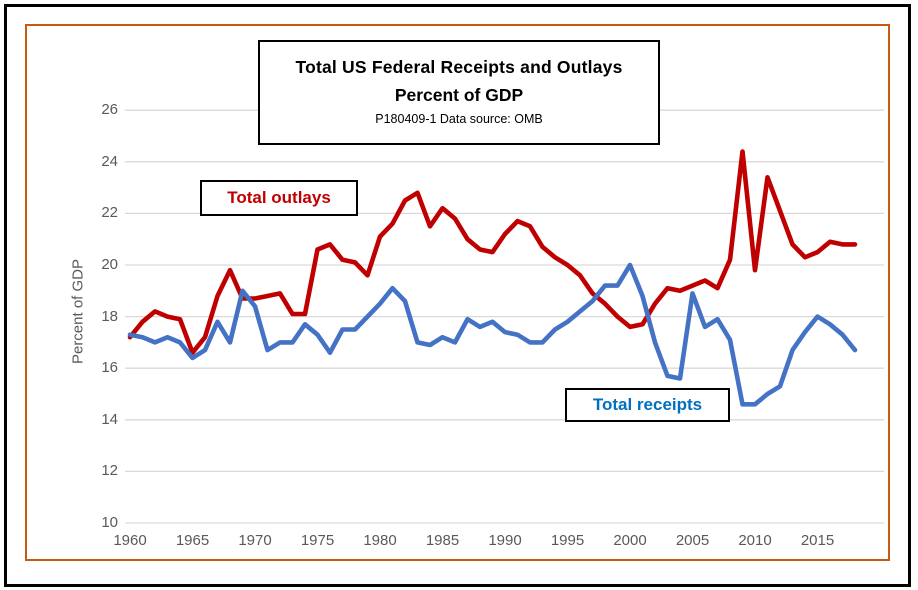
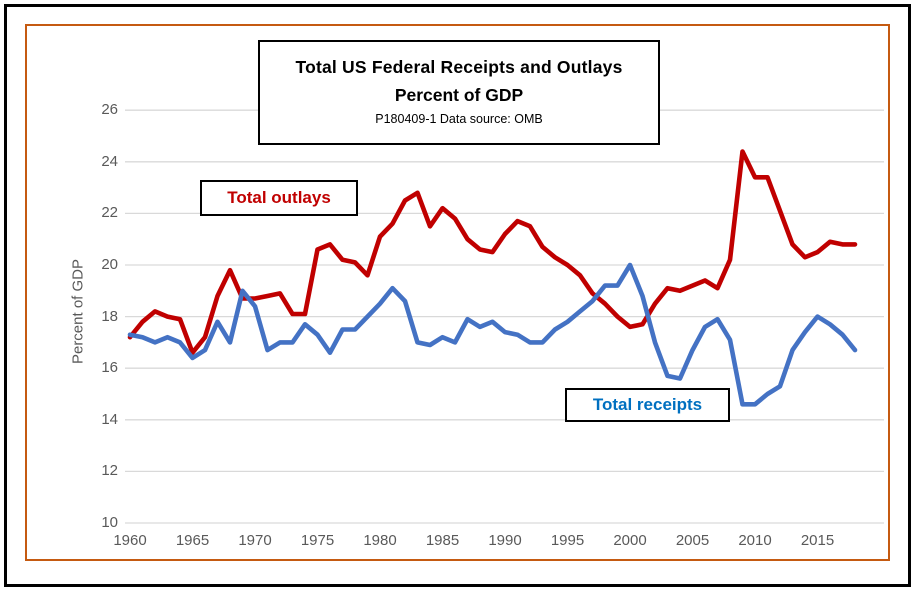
Total receipts/2005: 18.9 -> 16.7
Total outlays/2010: 19.8 -> 23.4
